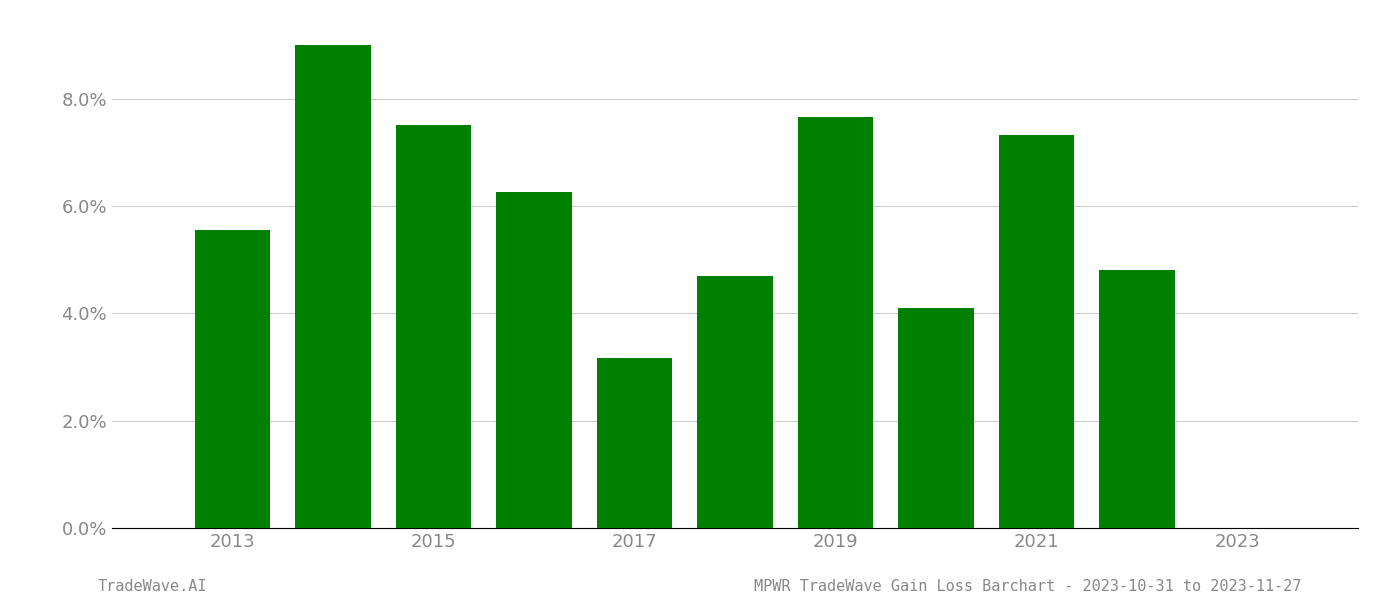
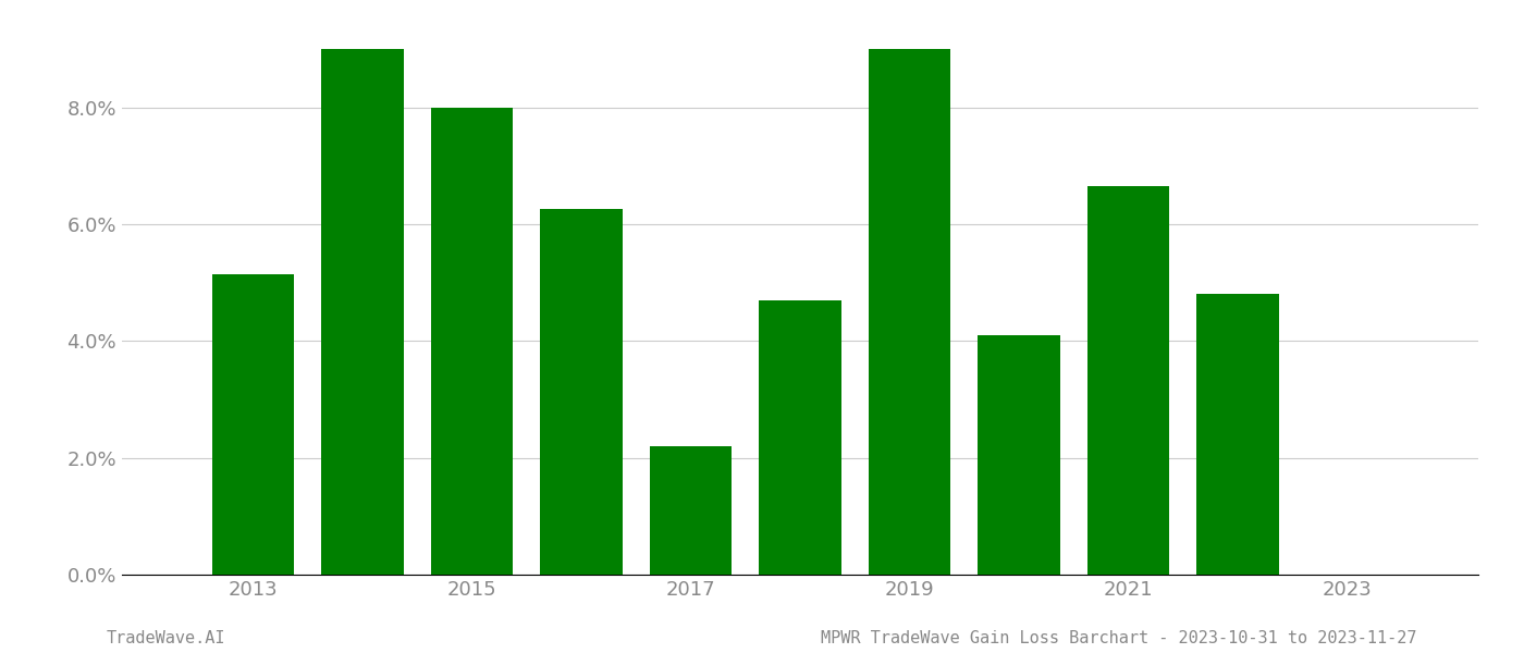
2013: 5.56% -> 5.15%
2015: 7.50% -> 8.00%
2017: 3.16% -> 2.20%
2019: 7.66% -> 9.00%
2021: 7.32% -> 6.65%
